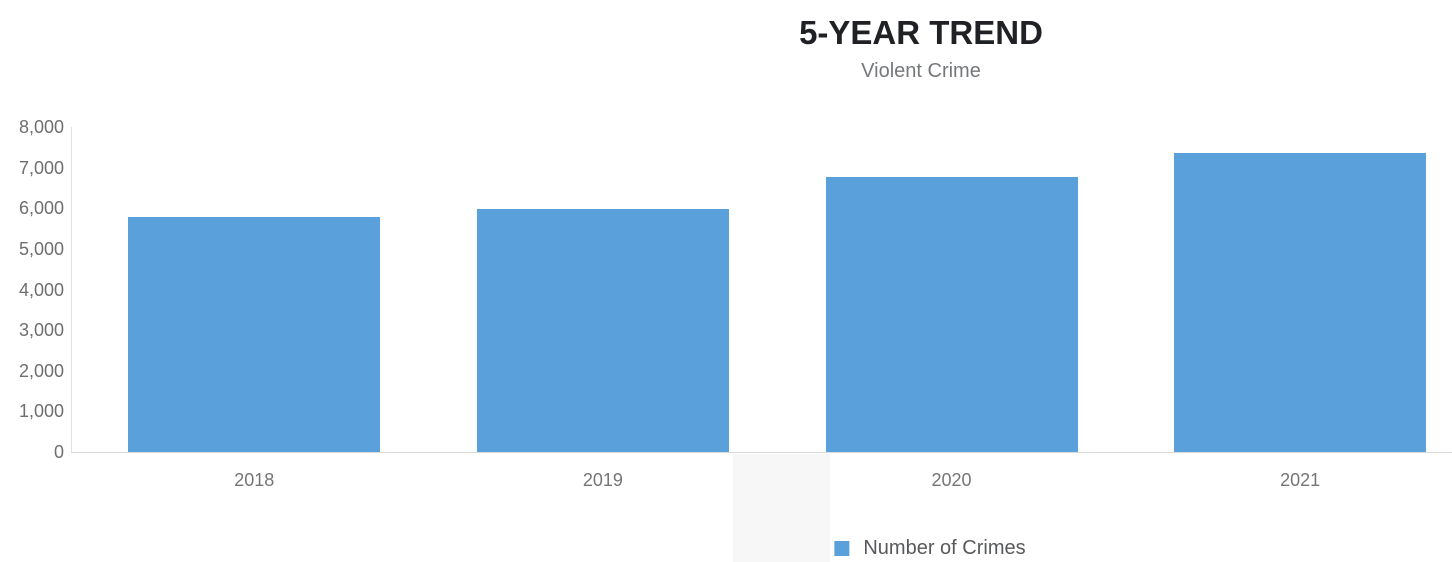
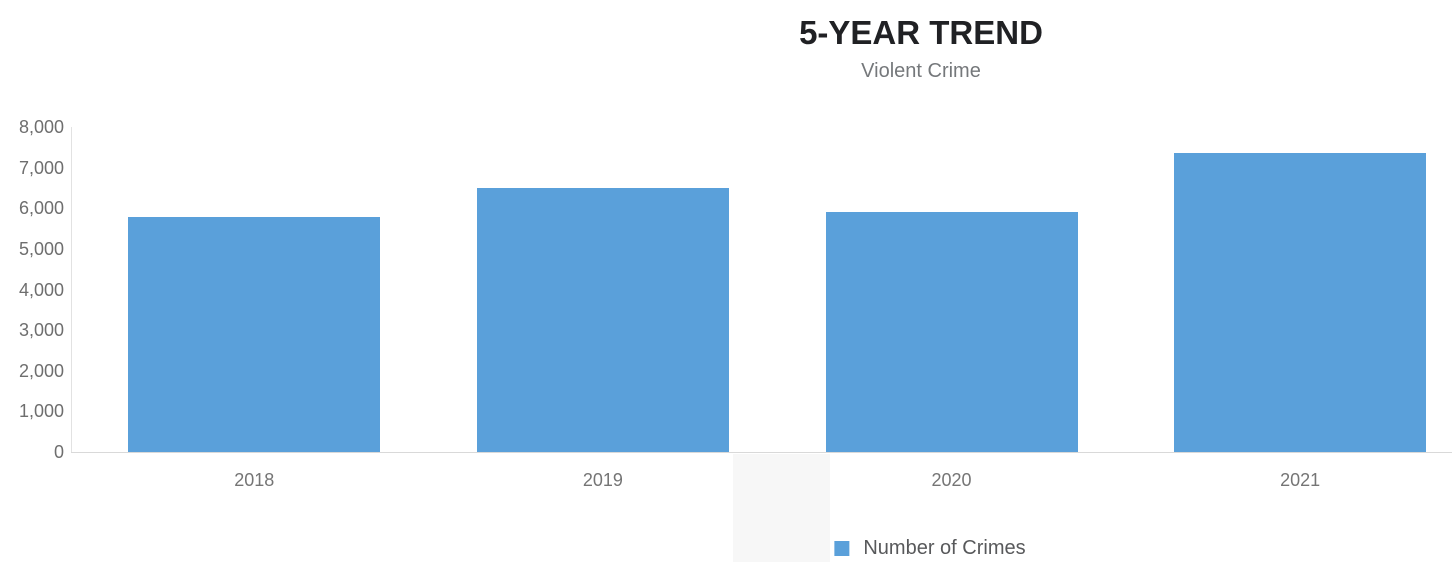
2019: 6000 -> 6500
2020: 6800 -> 5900
